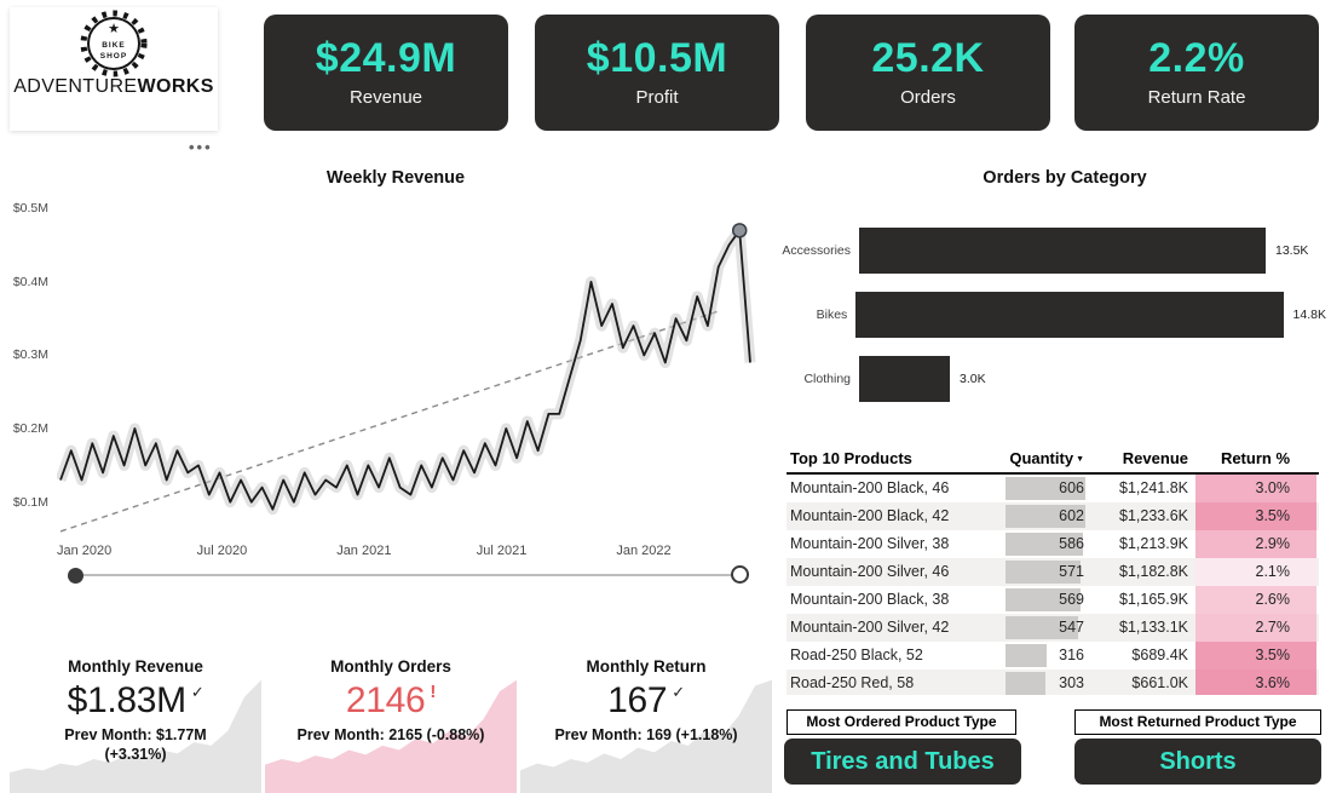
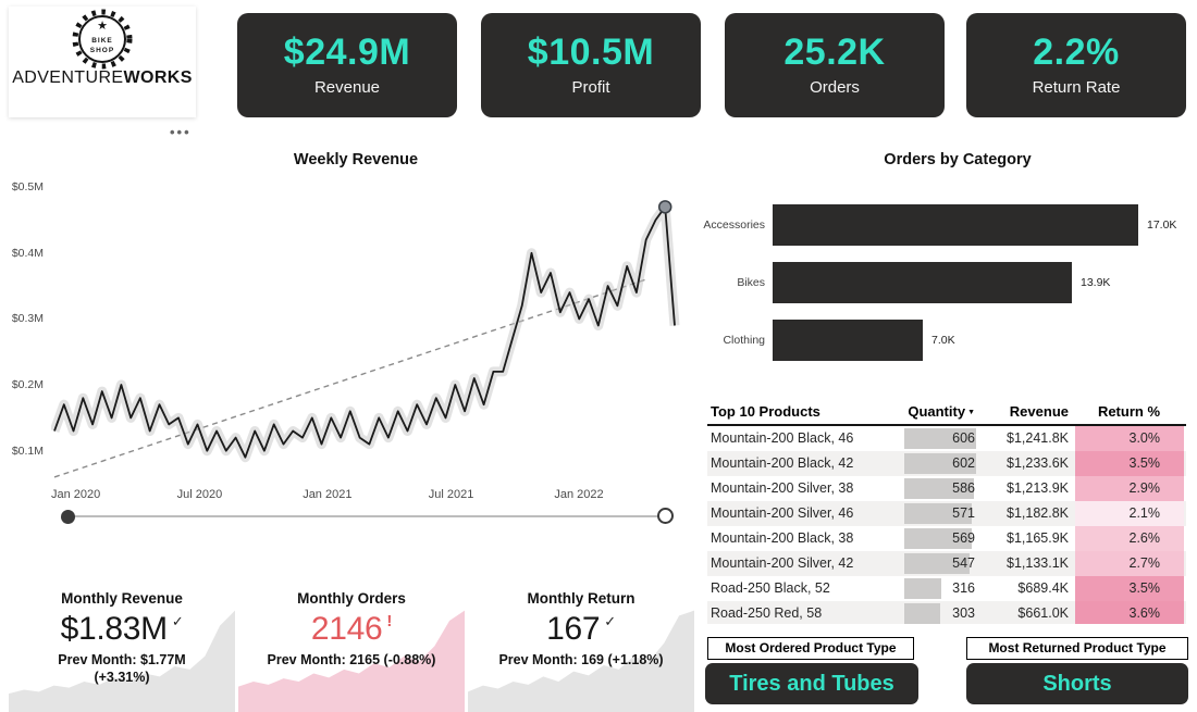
Orders by Category/Accessories: 13.5K -> 17.0K
Orders by Category/Bikes: 14.8K -> 13.9K
Orders by Category/Clothing: 3.0K -> 7.0K
